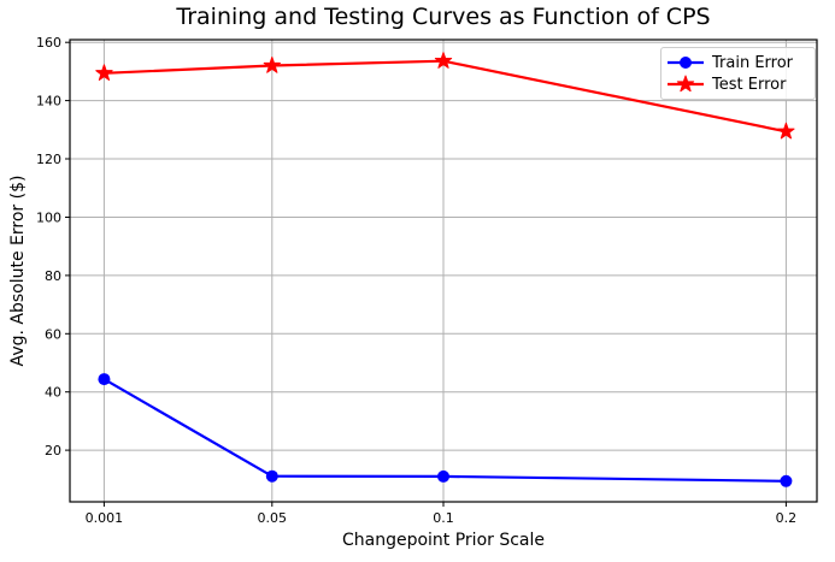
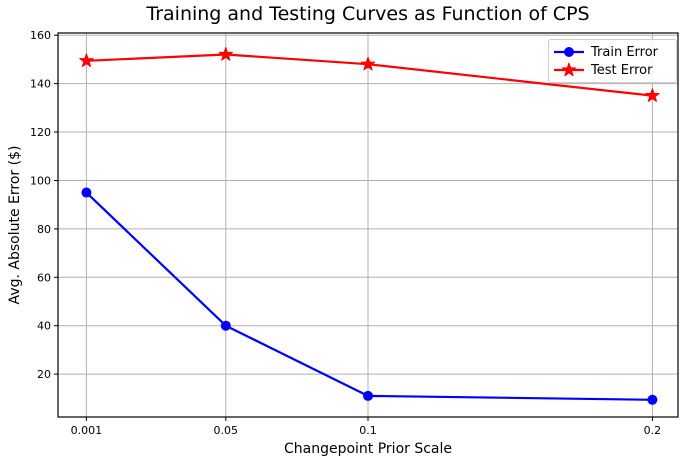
Train Error/0.001: 44 -> 95
Train Error/0.05: 11 -> 40
Test Error/0.1: 154 -> 148
Test Error/0.2: 129 -> 135
